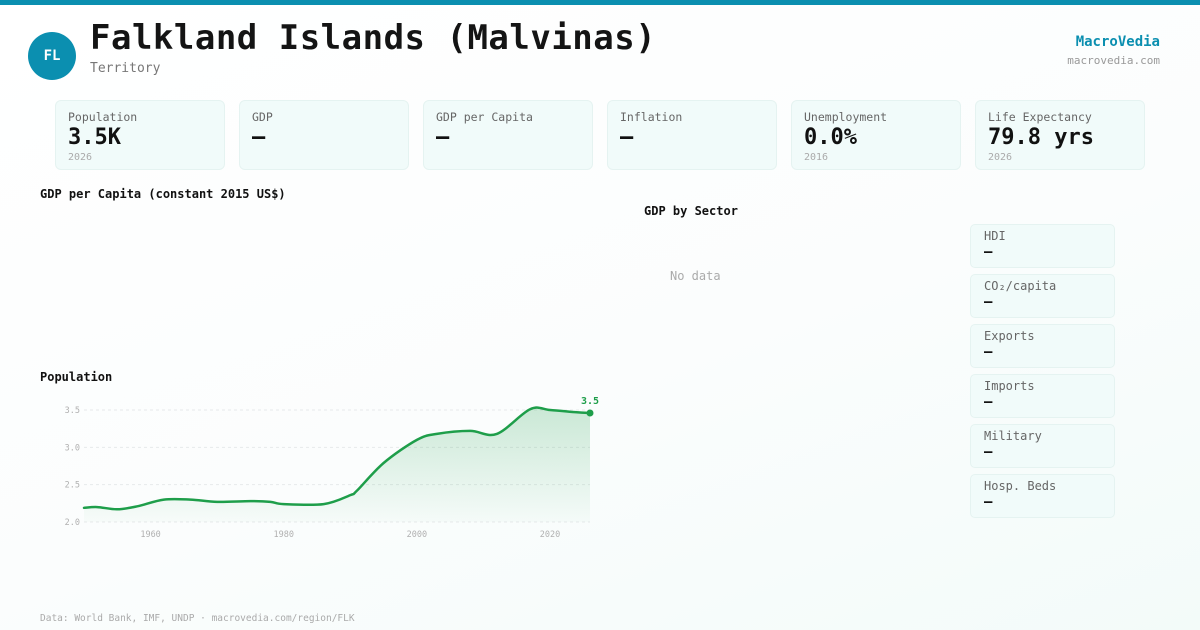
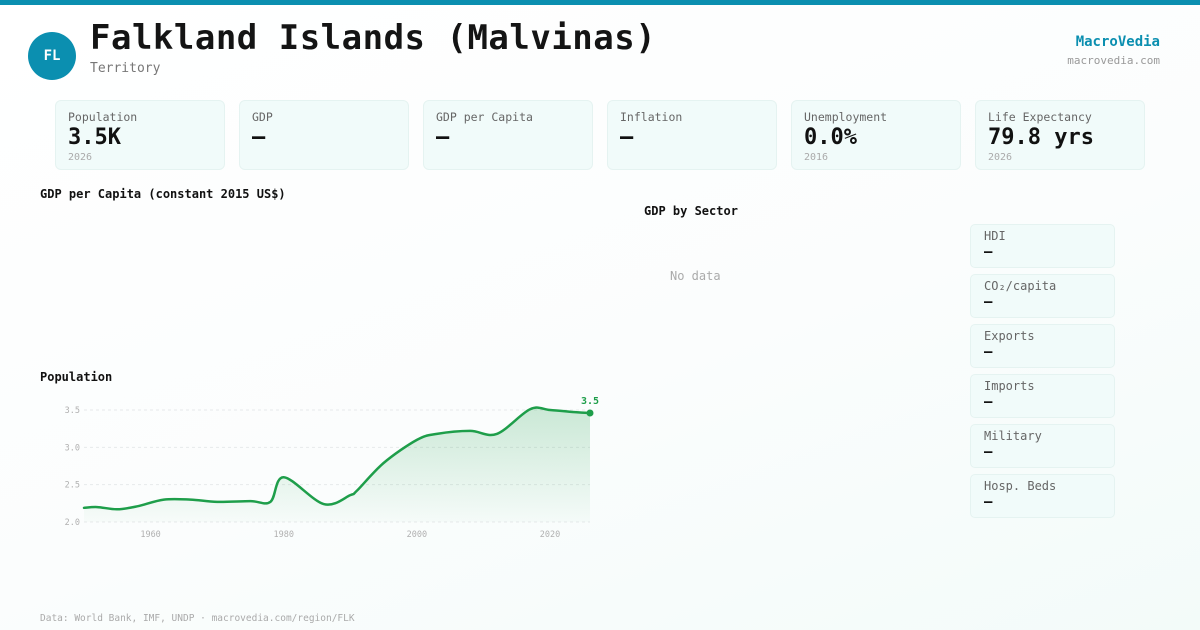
1980: 2.2 -> 2.6
